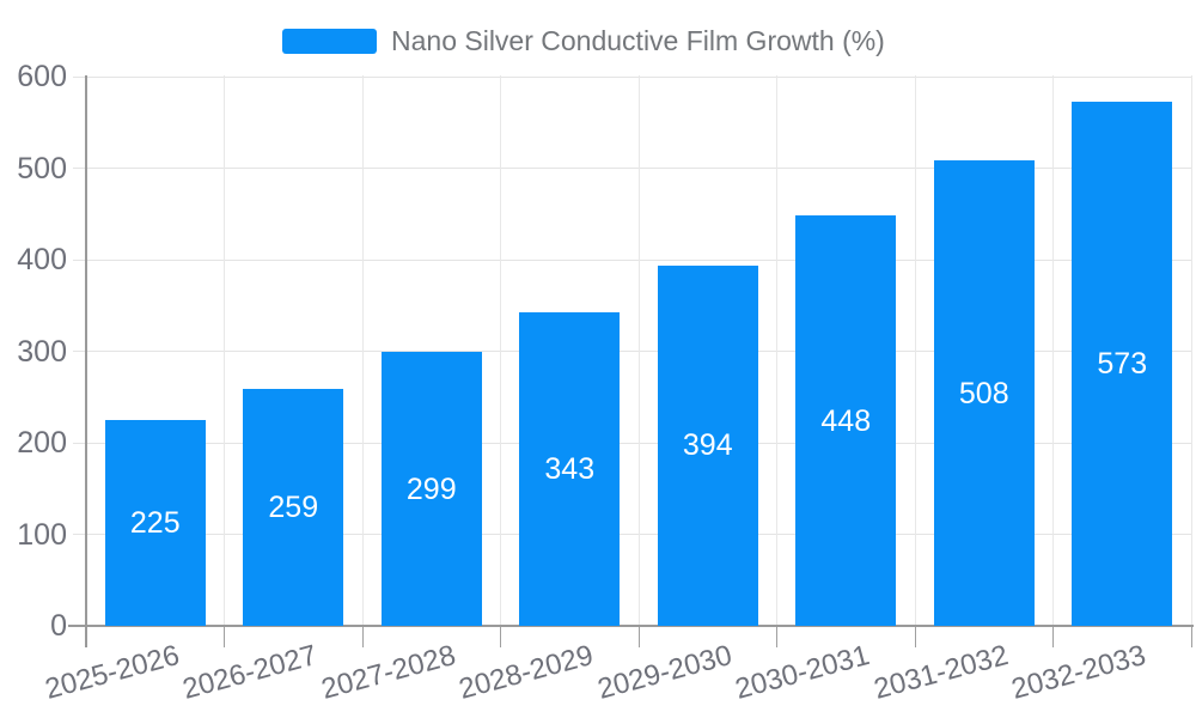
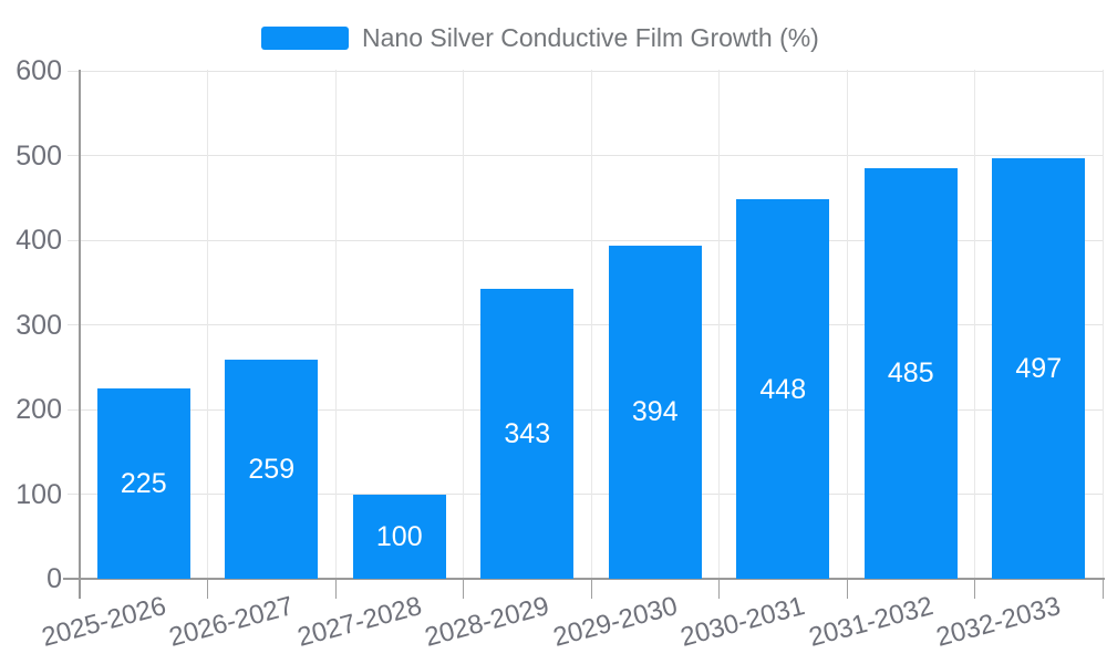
2027-2028: 299 -> 100
2031-2032: 508 -> 485
2032-2033: 573 -> 497
